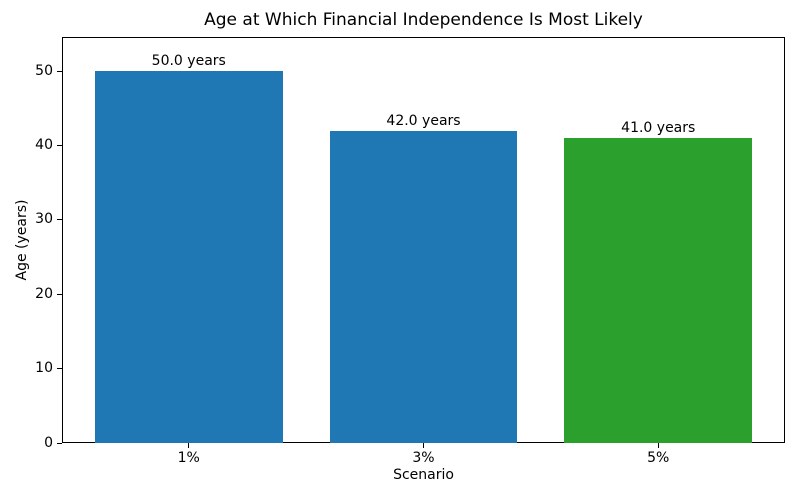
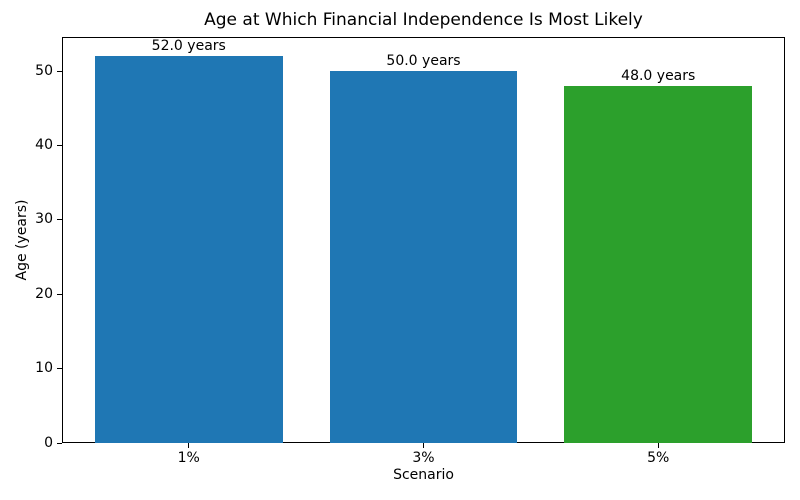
1%: 50.0 -> 52.0
3%: 42.0 -> 50.0
5%: 41.0 -> 48.0
